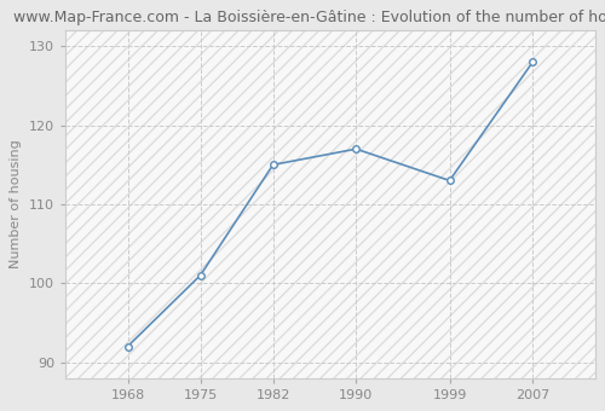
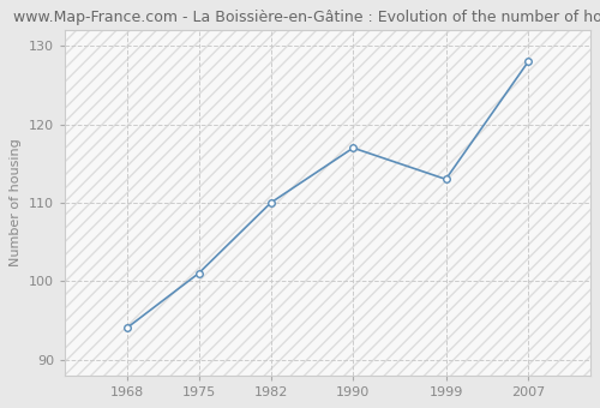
1968: 92 -> 94
1982: 115 -> 110
